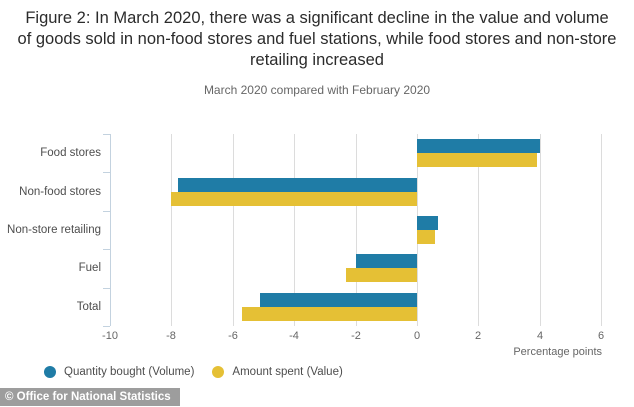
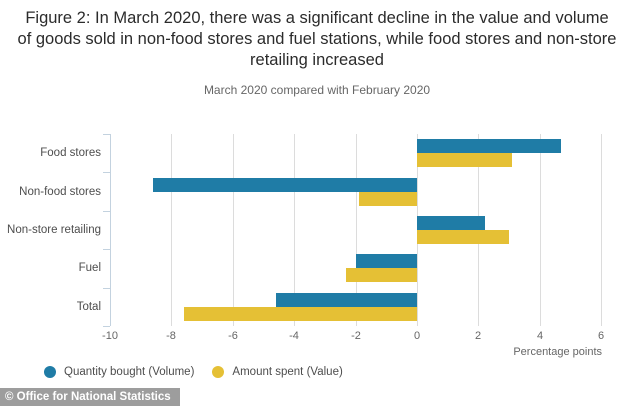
Quantity bought (Volume)/Food stores: 4.0 -> 4.7
Amount spent (Value)/Food stores: 3.9 -> 3.1
Quantity bought (Volume)/Non-food stores: -7.8 -> -8.6
Amount spent (Value)/Non-food stores: -8.0 -> -1.9
Quantity bought (Volume)/Non-store retailing: 0.7 -> 2.2
Amount spent (Value)/Non-store retailing: 0.6 -> 3.0
Quantity bought (Volume)/Total: -5.1 -> -4.6
Amount spent (Value)/Total: -5.7 -> -7.6
